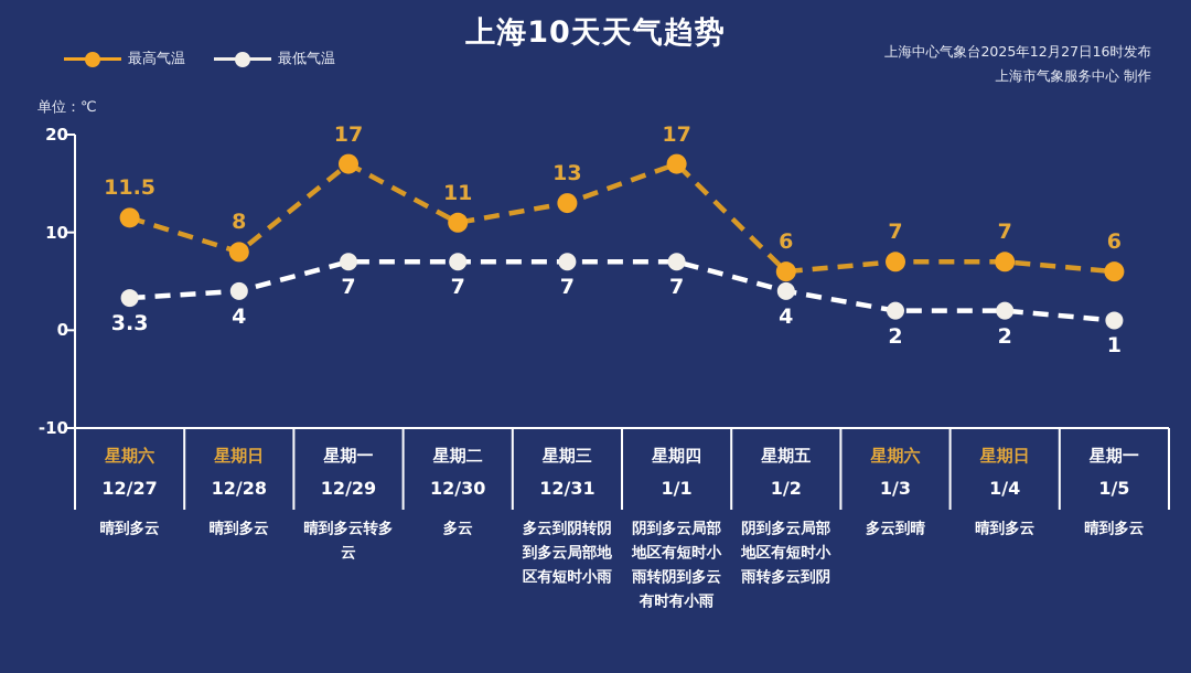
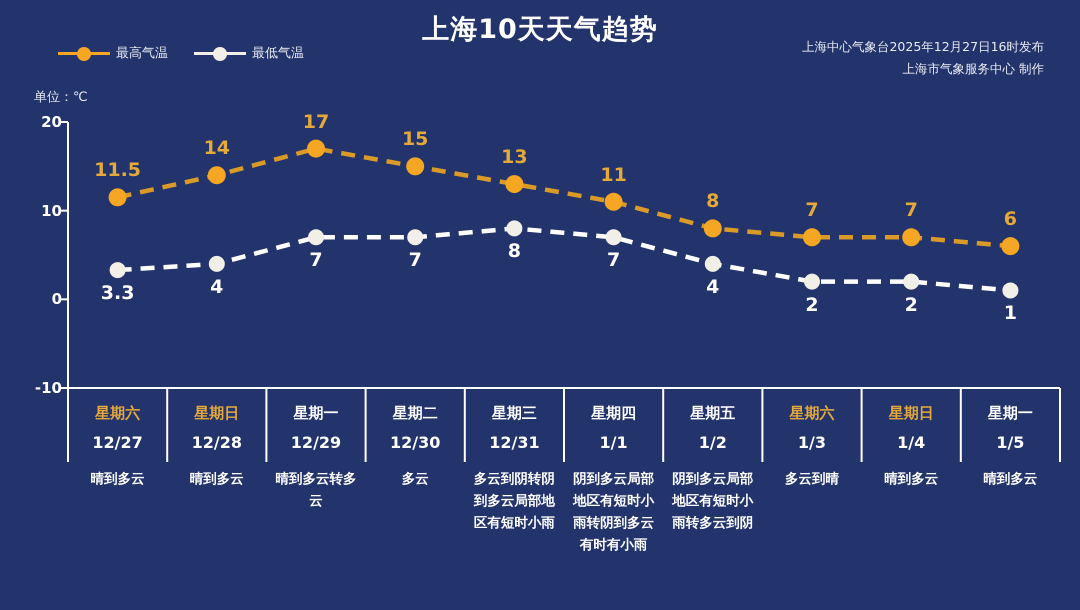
最高气温/12/28: 8 -> 14
最高气温/12/30: 11 -> 15
最低气温/12/31: 7 -> 8
最高气温/1/1: 17 -> 11
最高气温/1/2: 6 -> 8
